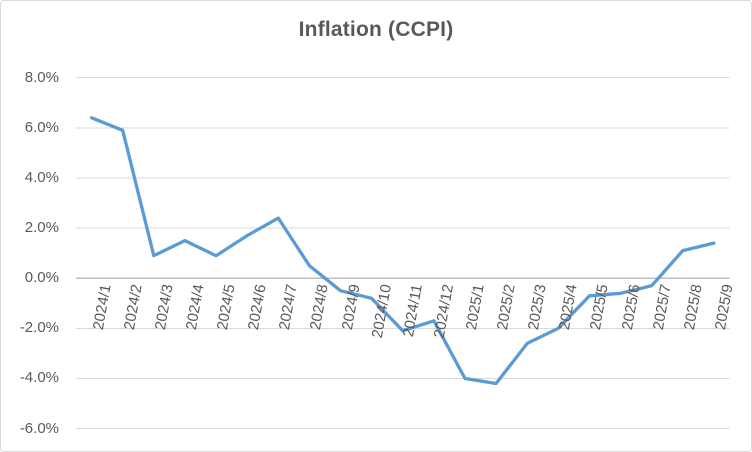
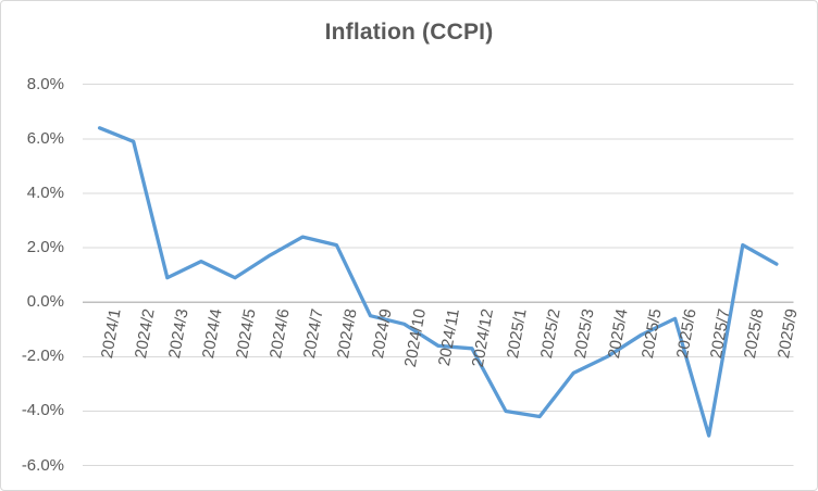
2024/8: 0.5% -> 2.1%
2024/11: -2.1% -> -1.6%
2025/5: -0.7% -> -1.2%
2025/7: -0.3% -> -4.9%
2025/8: 1.1% -> 2.1%
